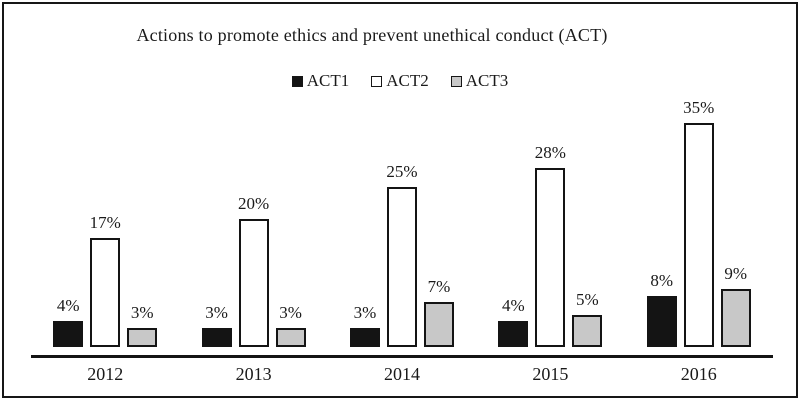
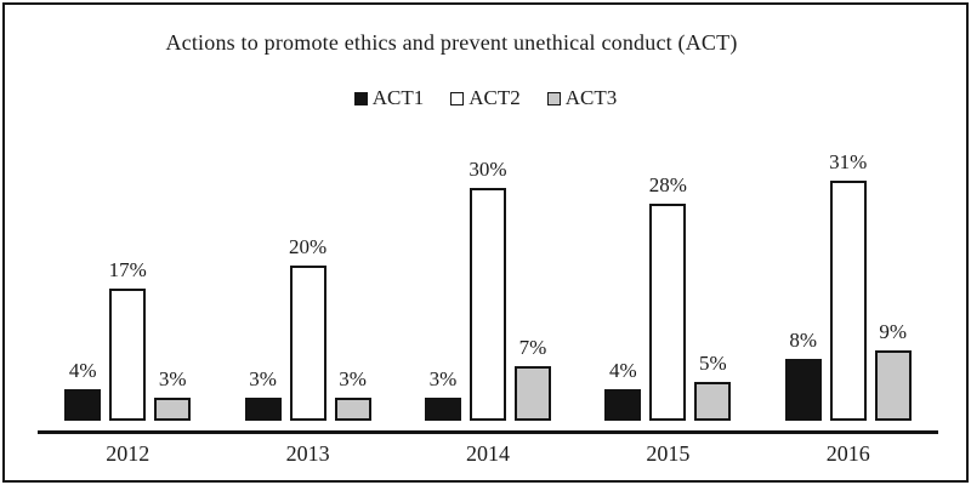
ACT2/2014: 25% -> 30%
ACT2/2016: 35% -> 31%
